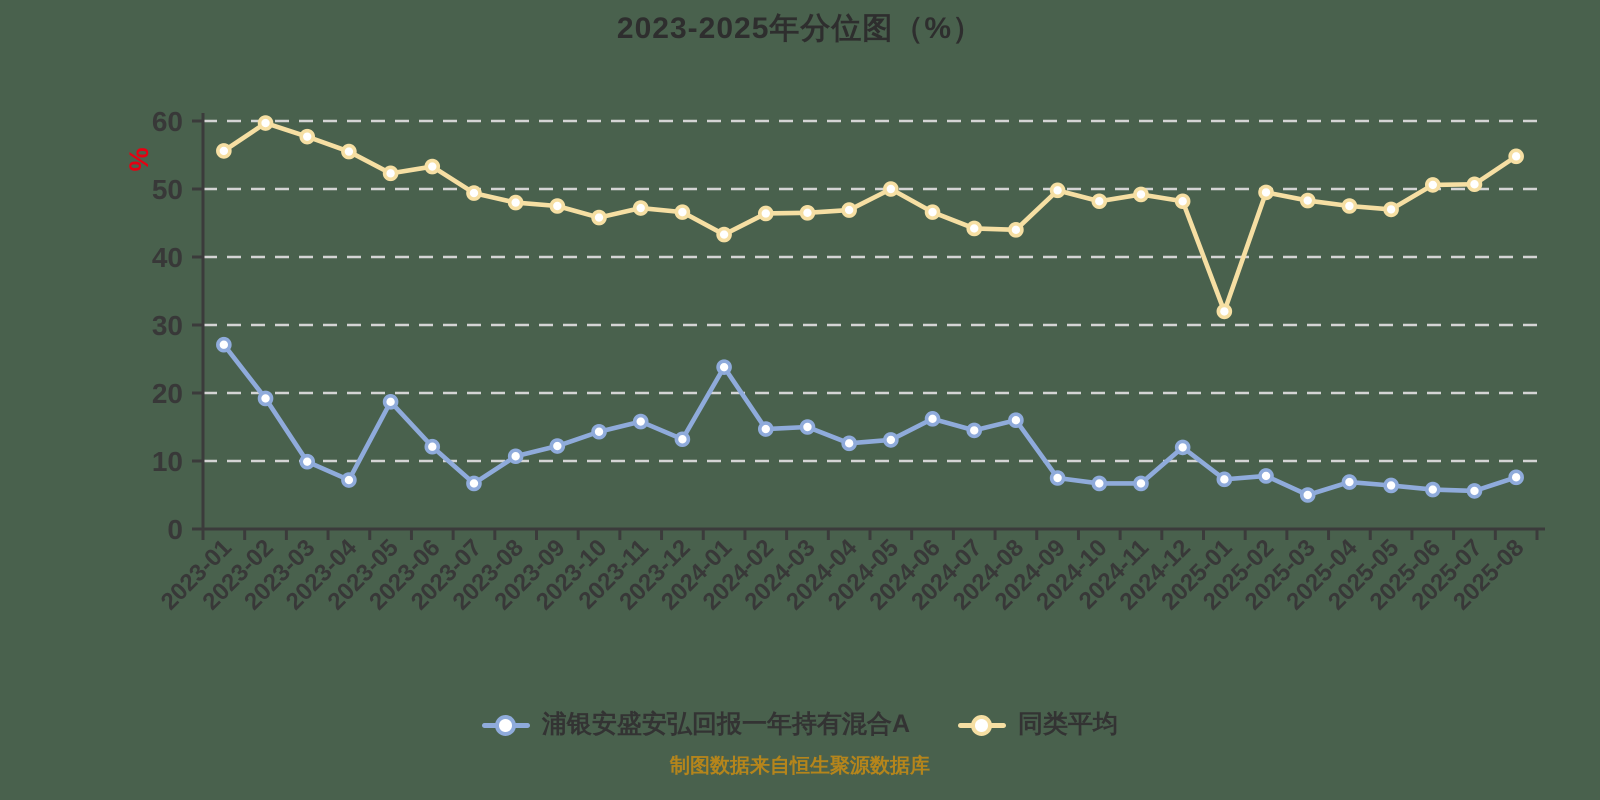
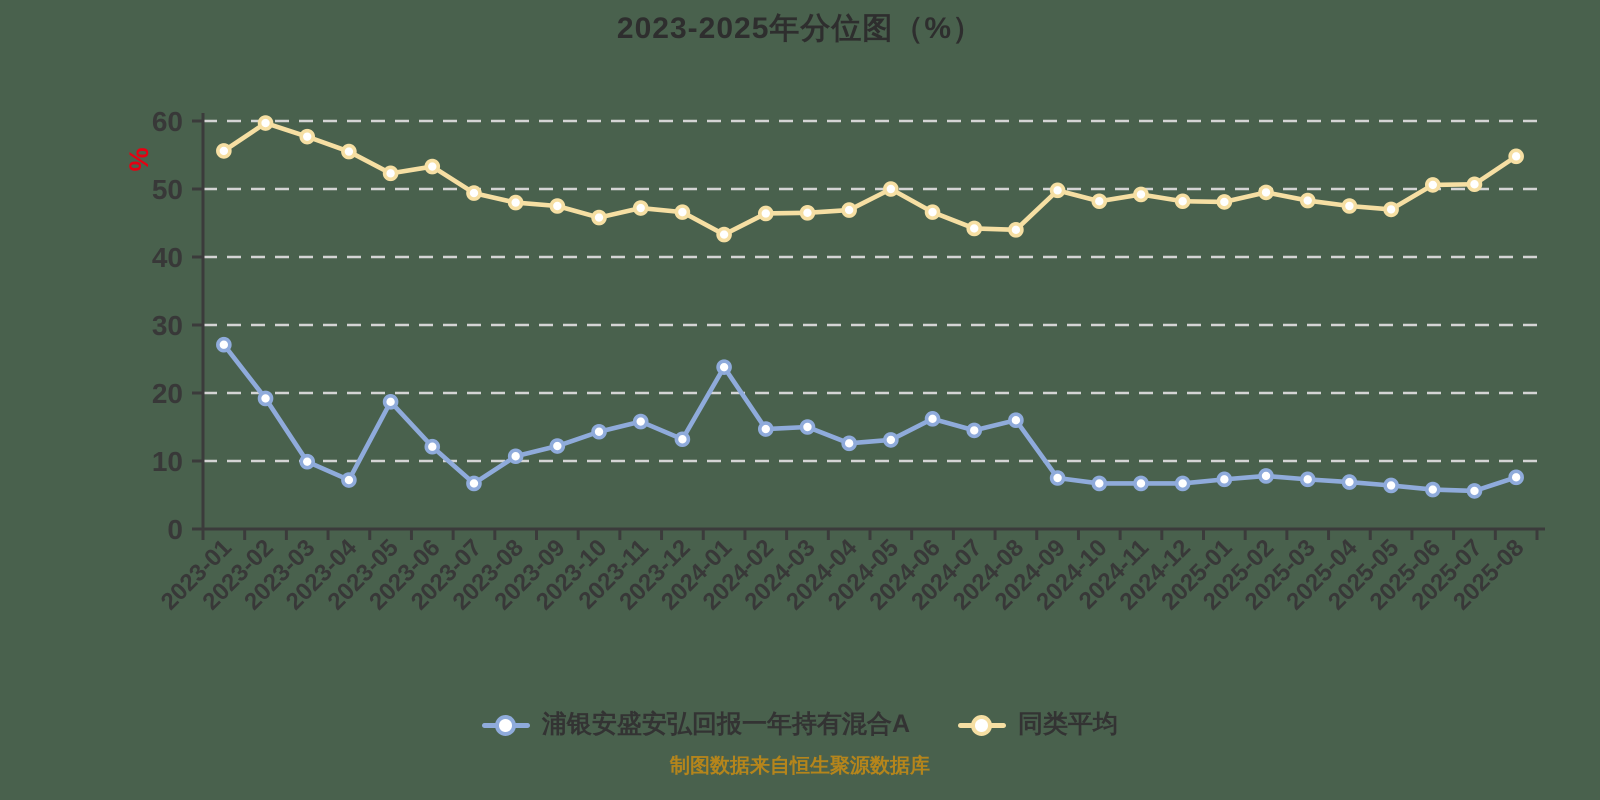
浦银安盛安弘回报一年持有混合A/2024-12: 12 -> 7
同类平均/2025-01: 32 -> 48
浦银安盛安弘回报一年持有混合A/2025-03: 5 -> 7
